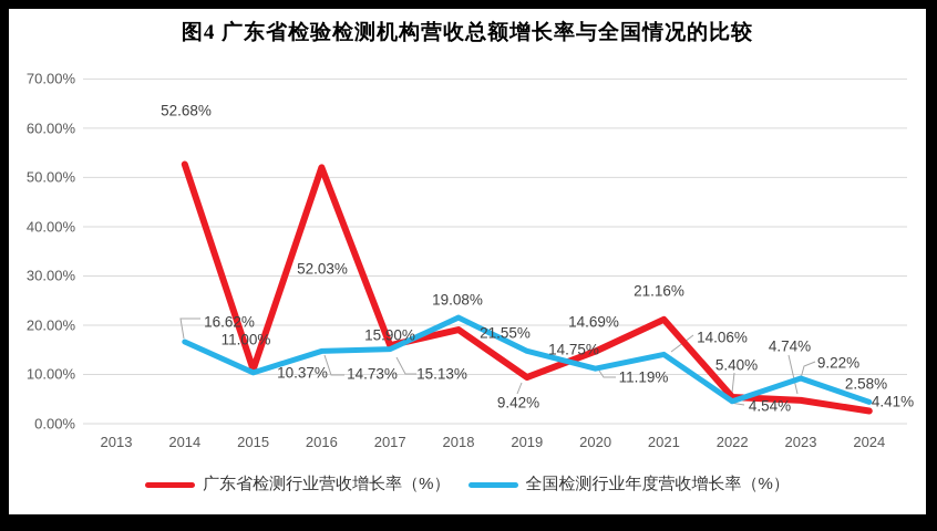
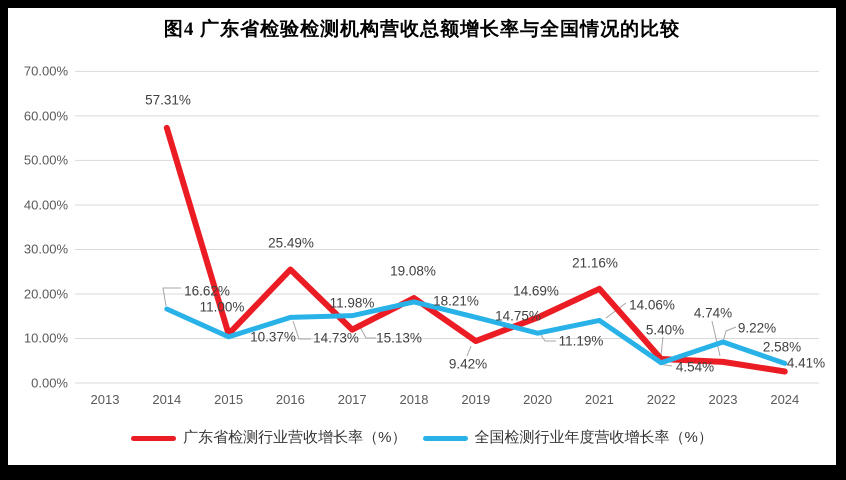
广东省检测行业营收增长率（%）/2014: 52.68% -> 57.31%
广东省检测行业营收增长率（%）/2016: 52.03% -> 25.49%
广东省检测行业营收增长率（%）/2017: 15.90% -> 11.98%
全国检测行业年度营收增长率（%）/2018: 21.55% -> 18.21%
